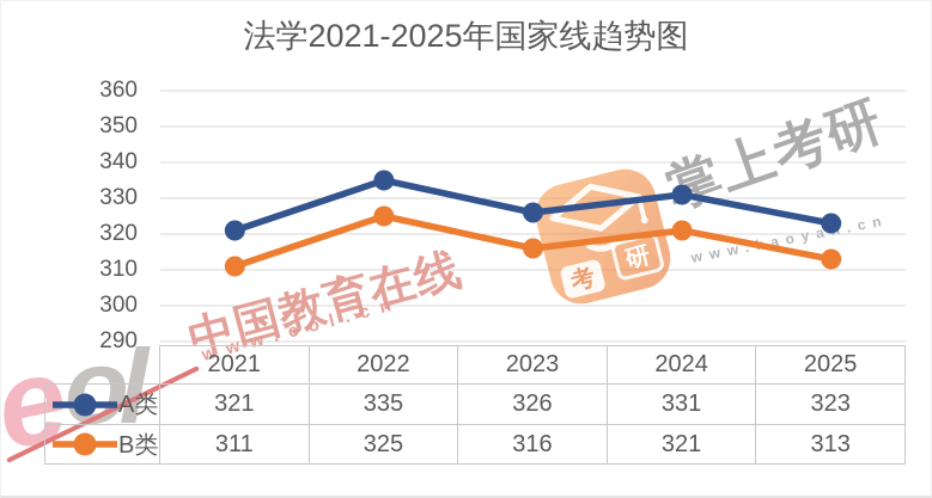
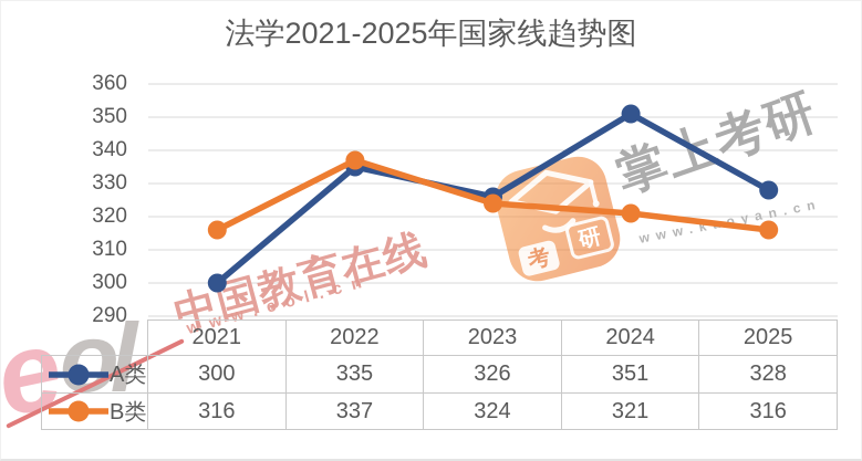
A类/2021: 321 -> 300
B类/2021: 311 -> 316
B类/2022: 325 -> 337
B类/2023: 316 -> 324
A类/2024: 331 -> 351
A类/2025: 323 -> 328
B类/2025: 313 -> 316
